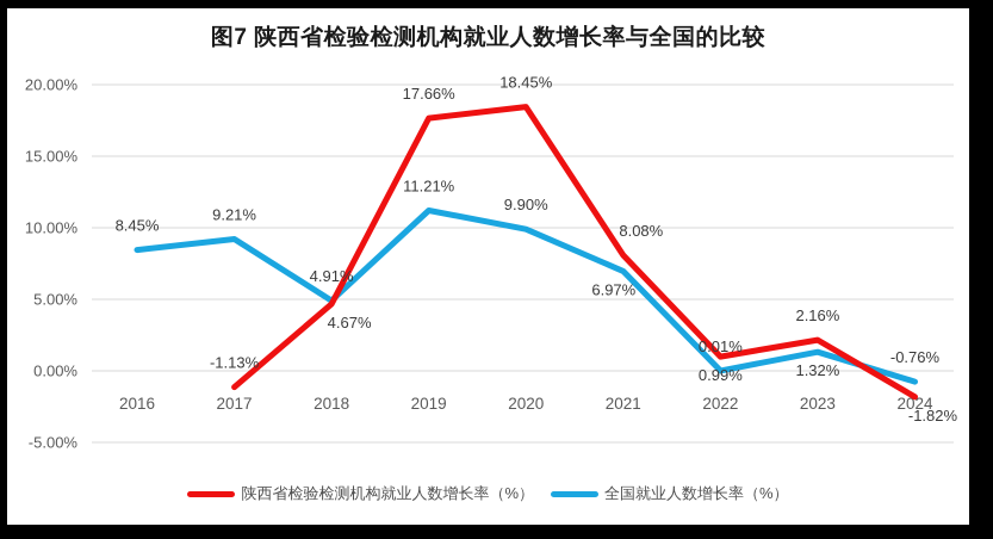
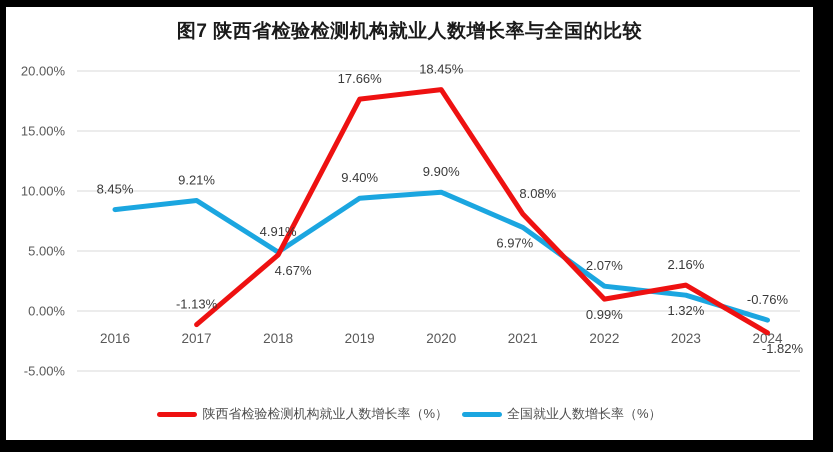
全国就业人数增长率（%）/2019: 11.21% -> 9.40%
全国就业人数增长率（%）/2022: 0.01% -> 2.07%
